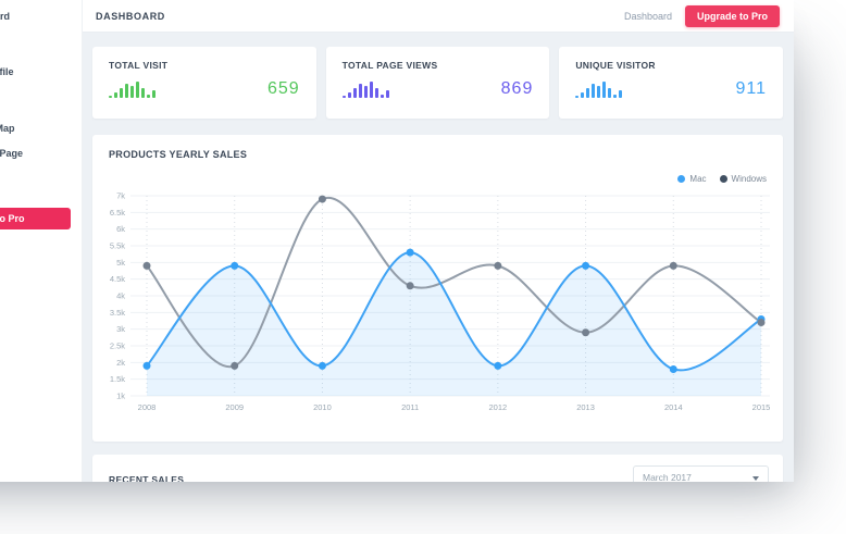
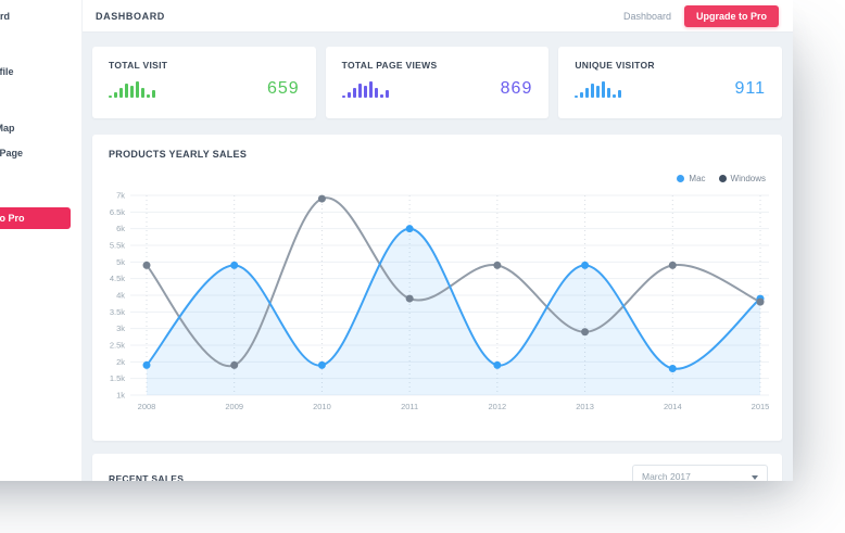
Mac/2011: 5.3k -> 6.0k
Windows/2011: 4.3k -> 3.9k
Mac/2015: 3.3k -> 3.9k
Windows/2015: 3.2k -> 3.8k
